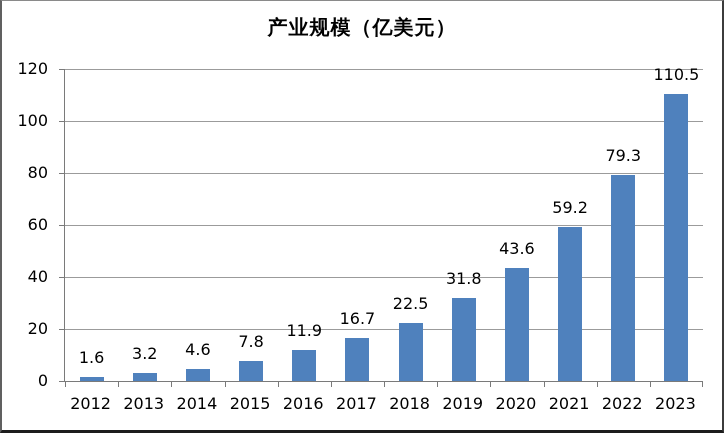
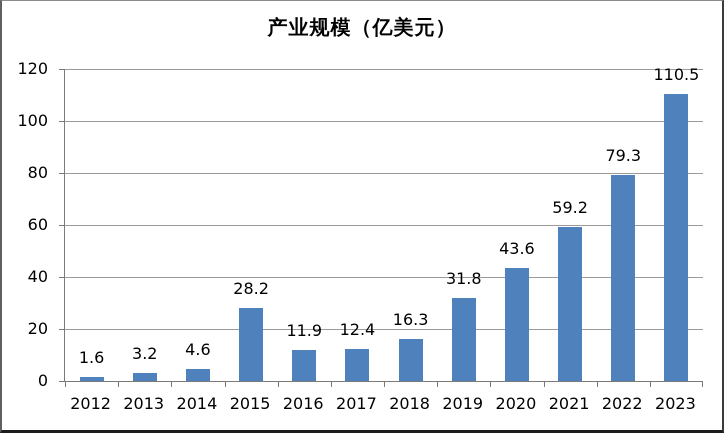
2015: 7.8 -> 28.2
2017: 16.7 -> 12.4
2018: 22.5 -> 16.3
